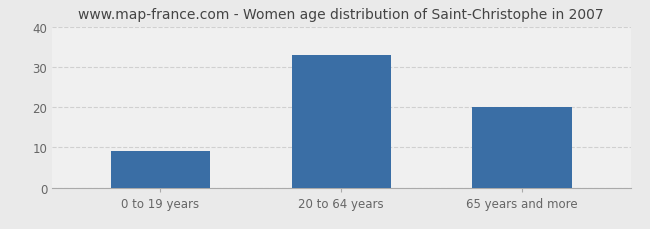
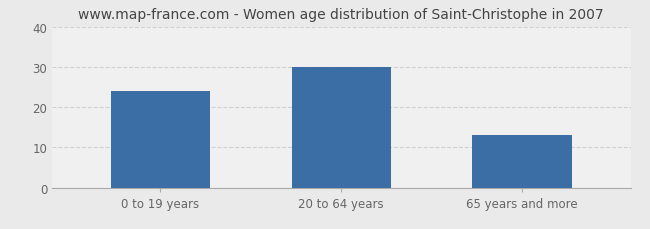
0 to 19 years: 9 -> 24
20 to 64 years: 33 -> 30
65 years and more: 20 -> 13
